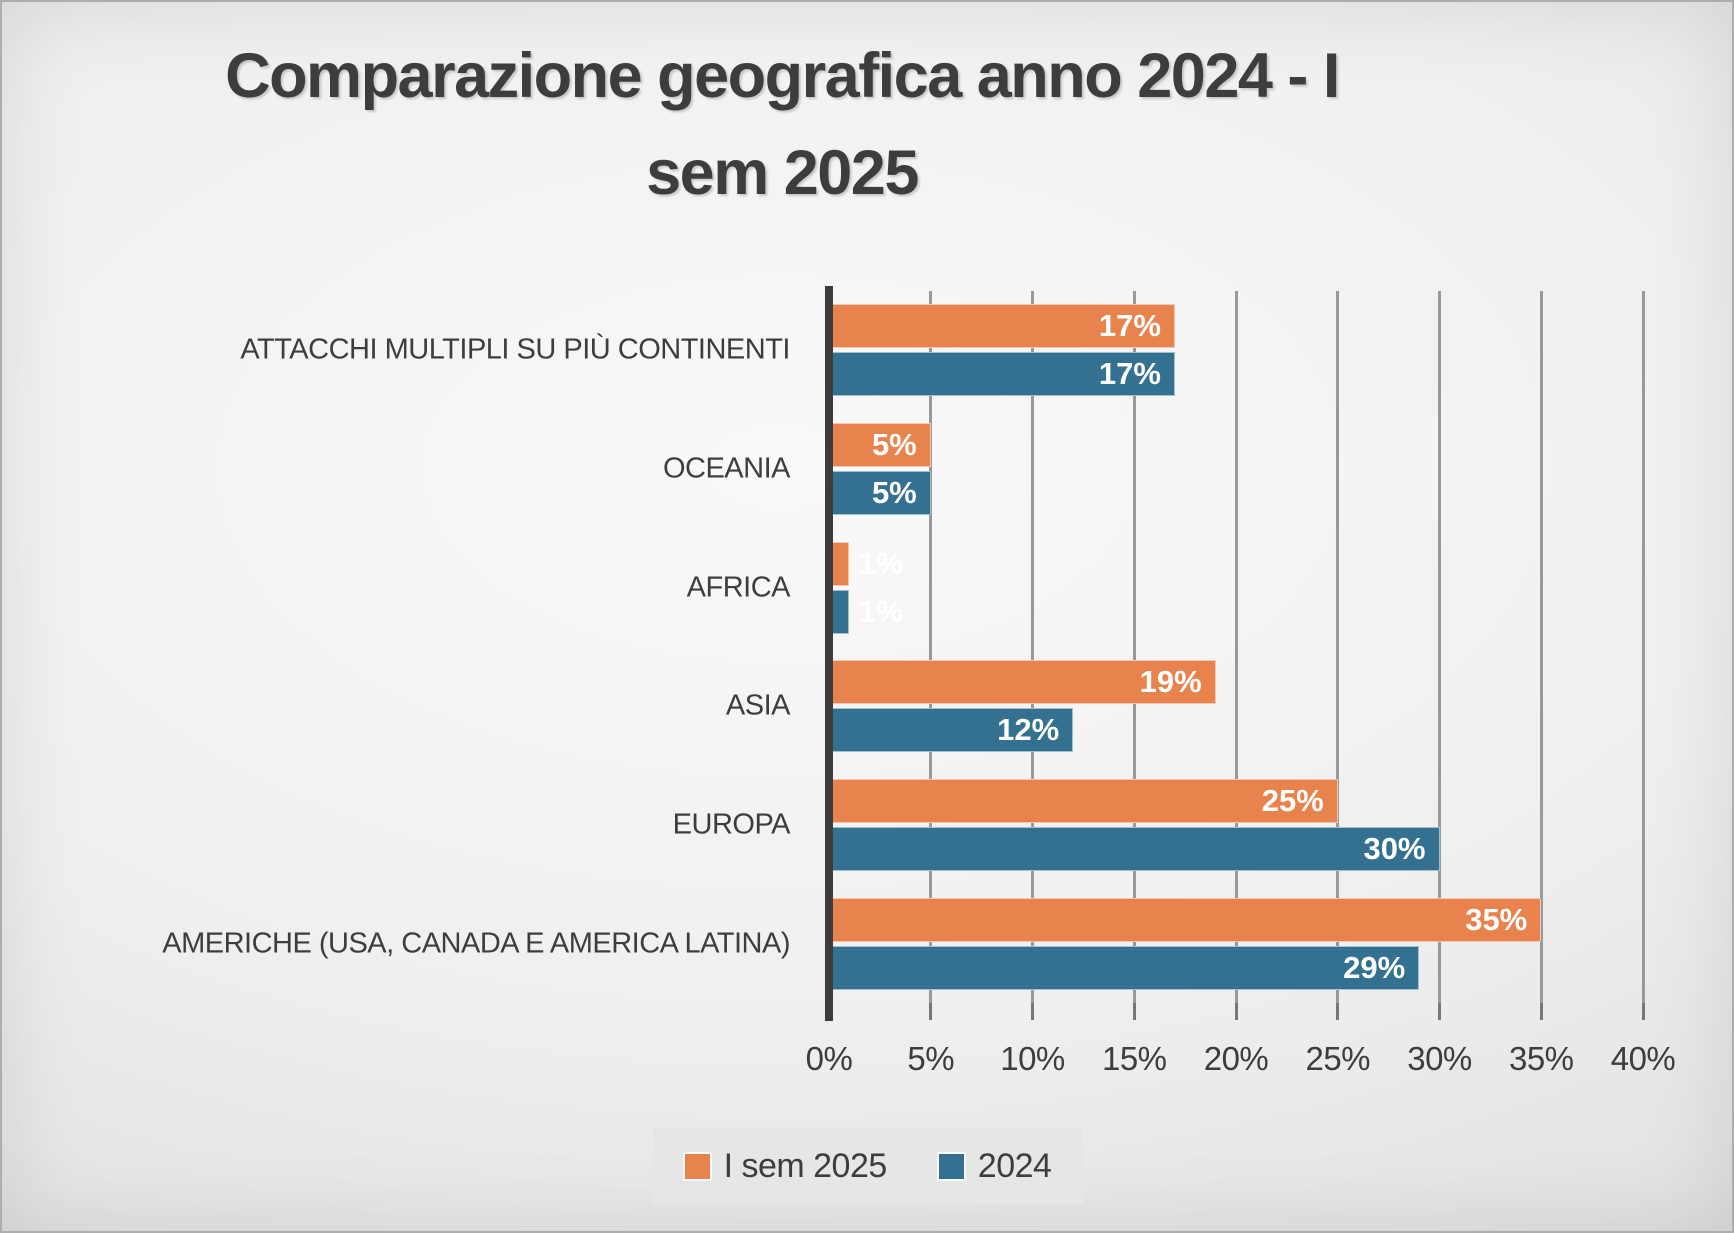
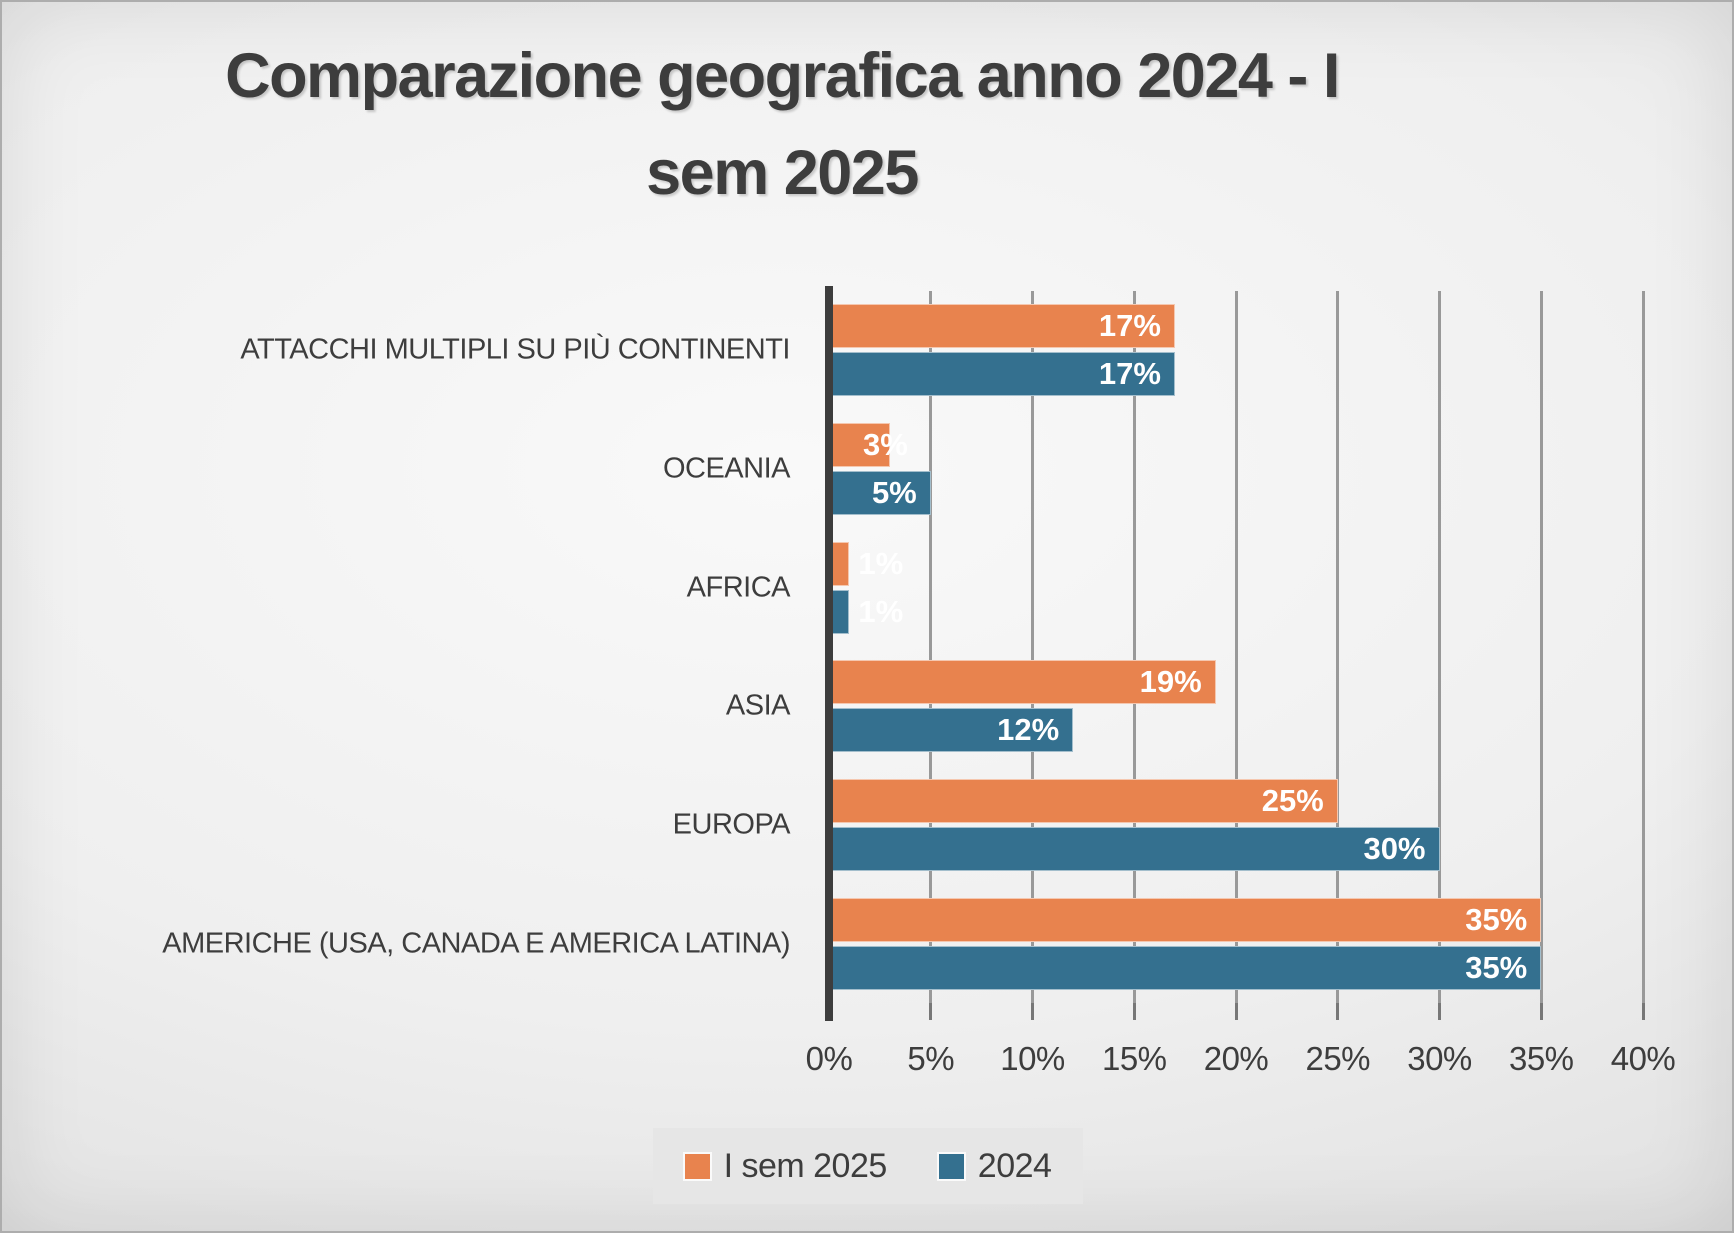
I sem 2025/OCEANIA: 5% -> 3%
2024/AMERICHE (USA, CANADA E AMERICA LATINA): 29% -> 35%
